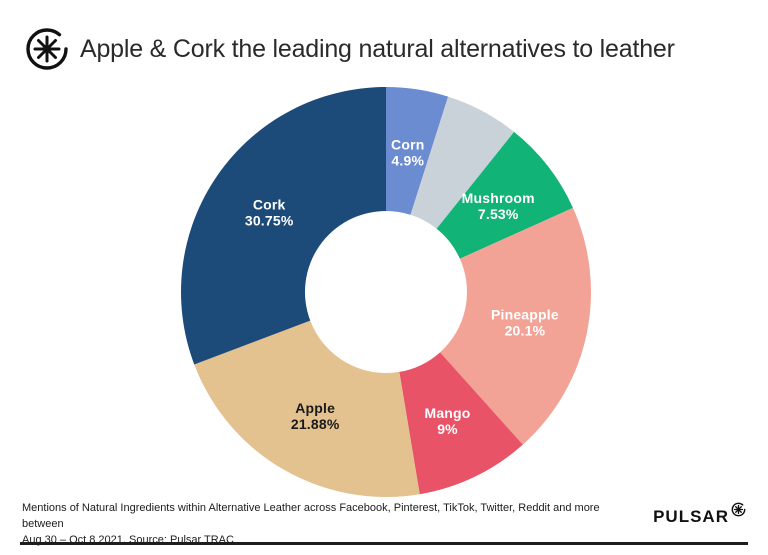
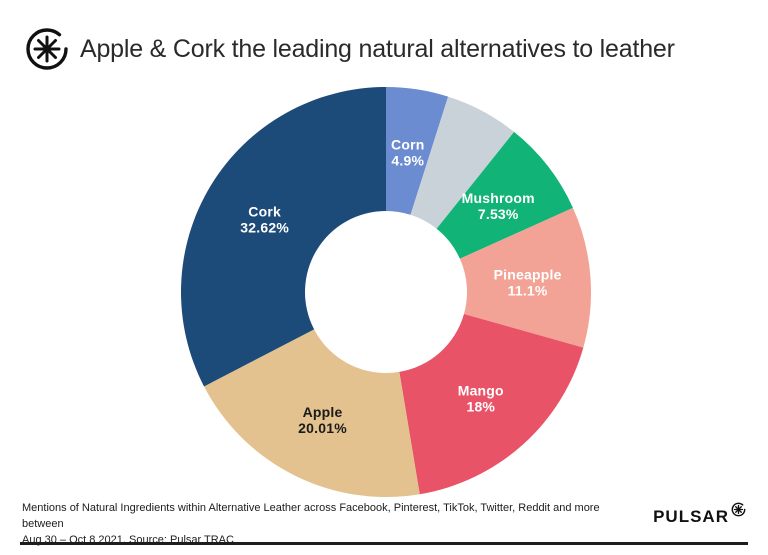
Pineapple: 20.1% -> 11.1%
Mango: 9% -> 18%
Apple: 21.88% -> 20.01%
Cork: 30.75% -> 32.62%
